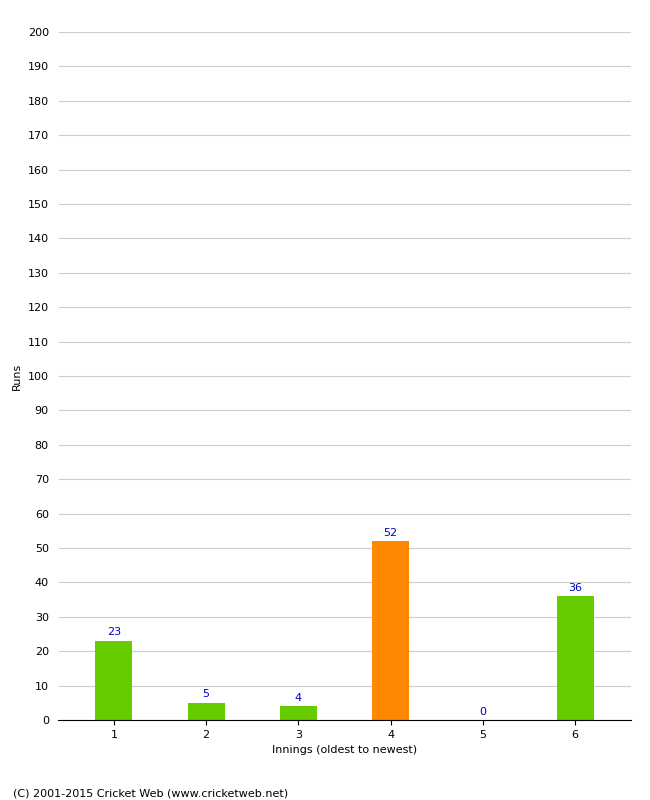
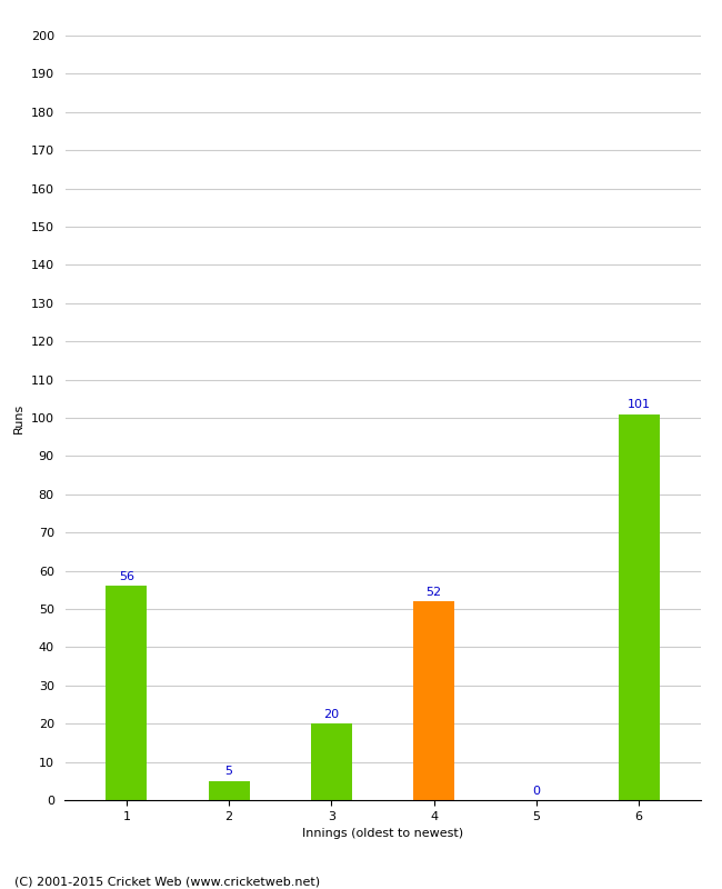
1: 23 -> 56
3: 4 -> 20
6: 36 -> 101
